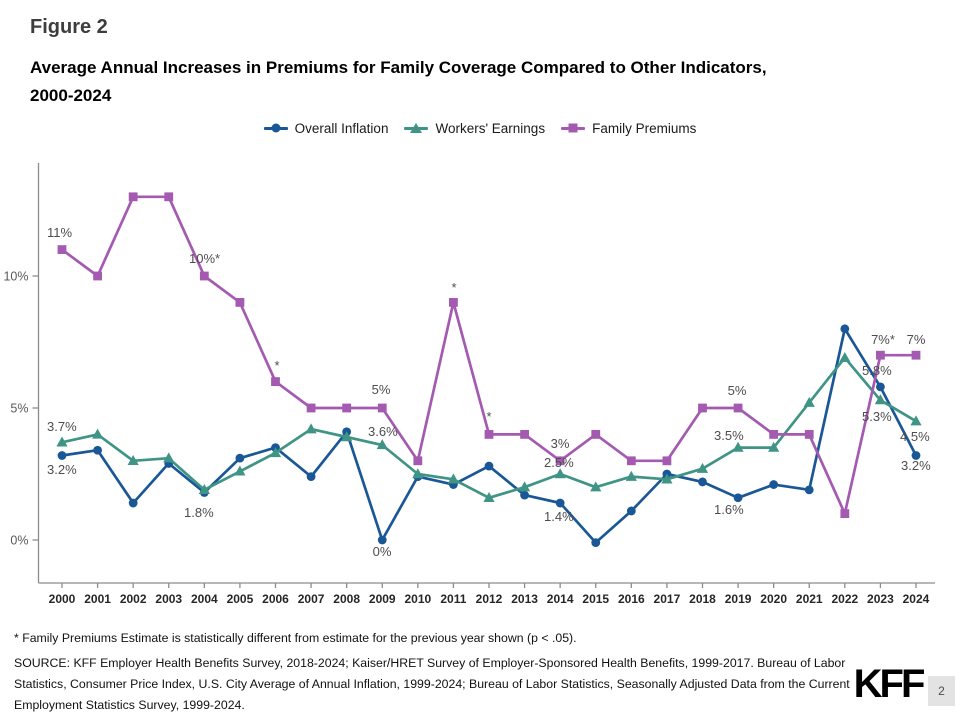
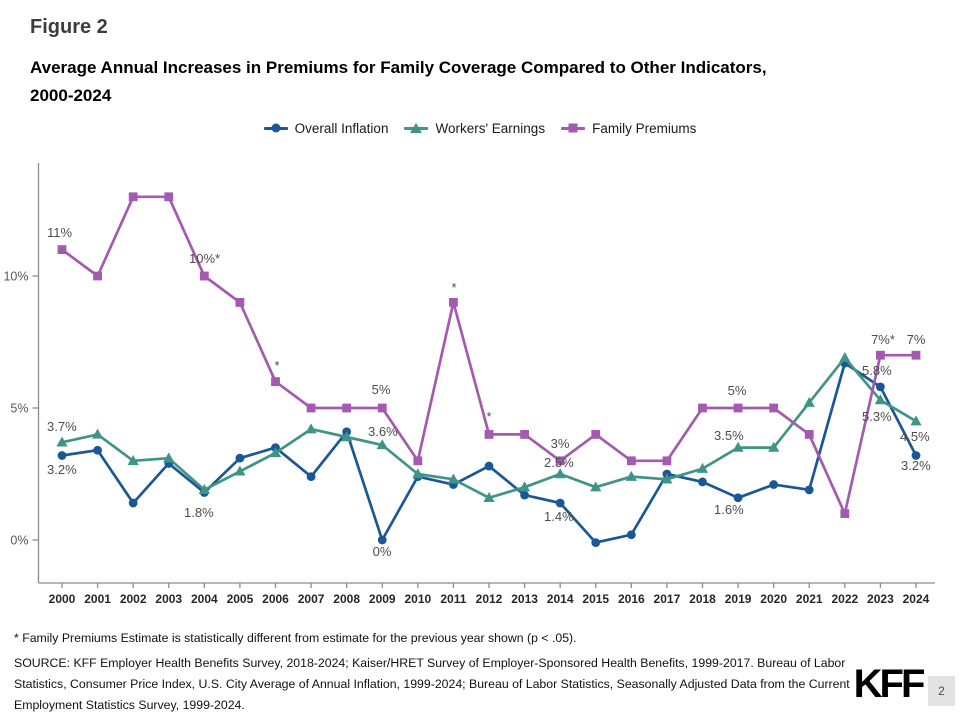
Overall Inflation/2016: 1.1% -> 0.2%
Family Premiums/2020: 4% -> 5%
Overall Inflation/2022: 8.0% -> 6.7%
